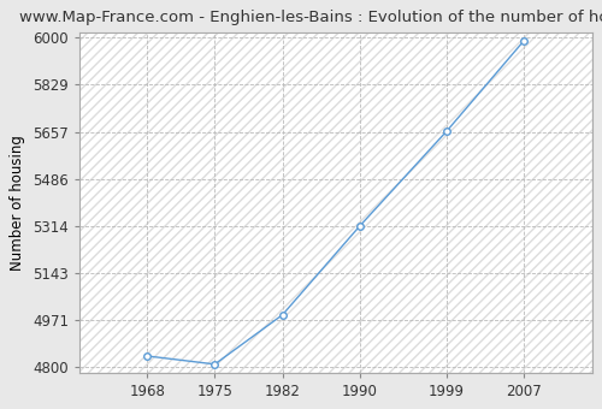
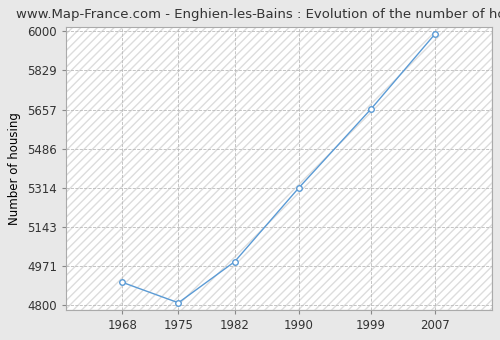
1968: 4840 -> 4900
